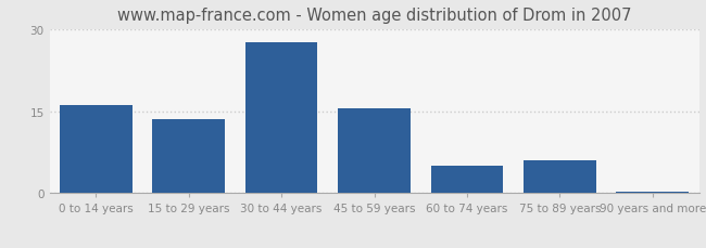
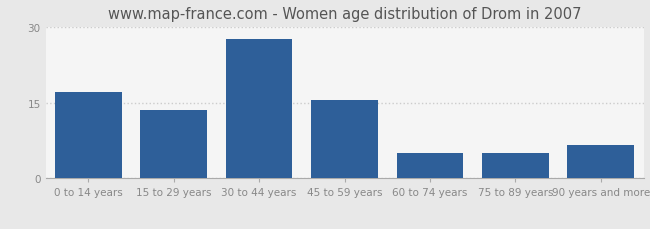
0 to 14 years: 16.0 -> 17.0
75 to 89 years: 6.0 -> 5.0
90 years and more: 0.3 -> 6.6
